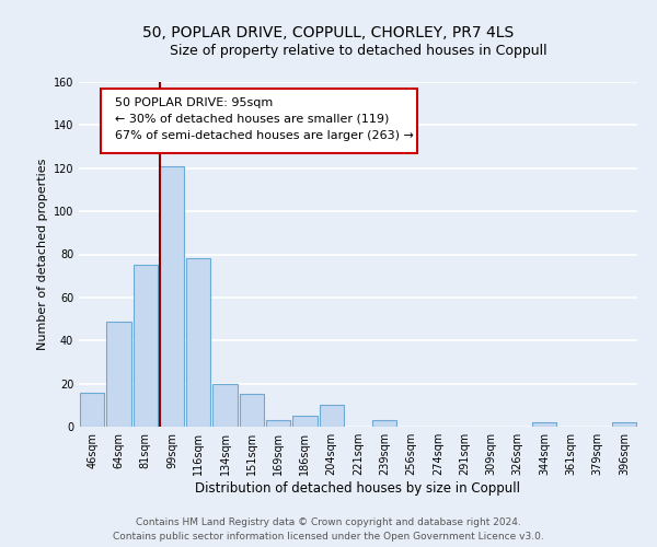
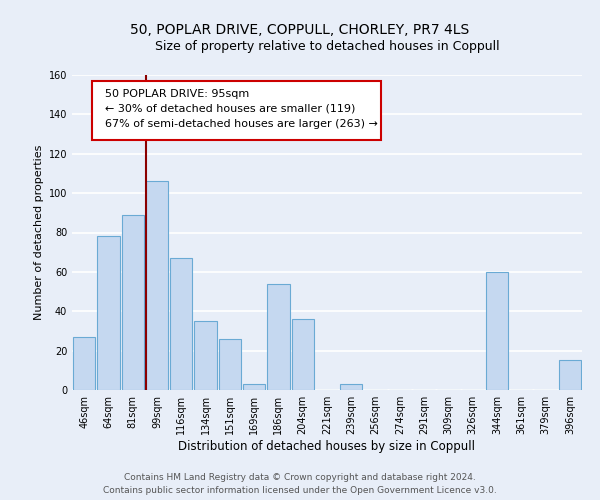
46sqm: 16 -> 27
64sqm: 49 -> 78
81sqm: 75 -> 89
99sqm: 121 -> 106
116sqm: 78 -> 67
134sqm: 20 -> 35
151sqm: 15 -> 26
186sqm: 5 -> 54
204sqm: 10 -> 36
344sqm: 2 -> 60
396sqm: 2 -> 15
